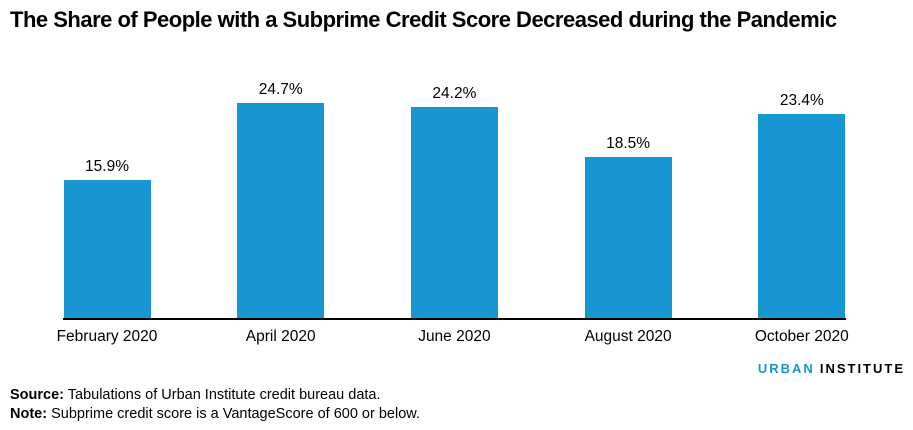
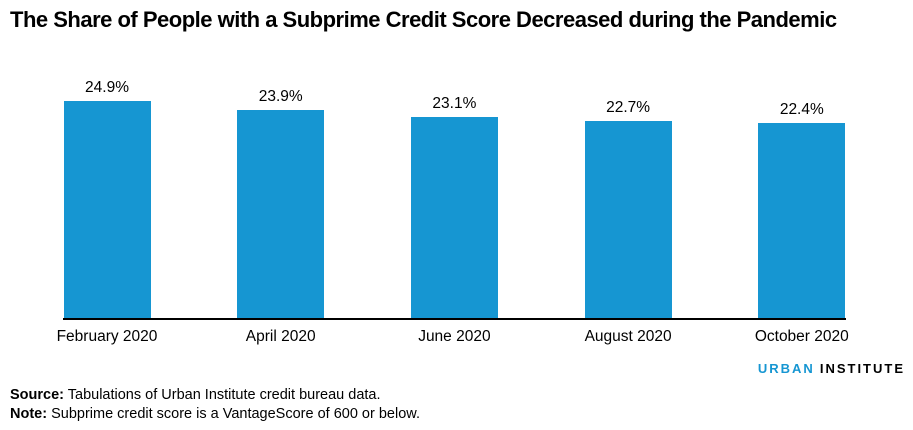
February 2020: 15.9% -> 24.9%
April 2020: 24.7% -> 23.9%
June 2020: 24.2% -> 23.1%
August 2020: 18.5% -> 22.7%
October 2020: 23.4% -> 22.4%
